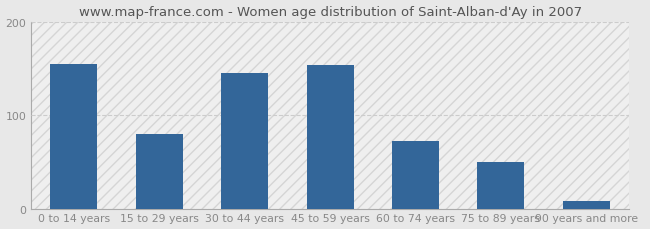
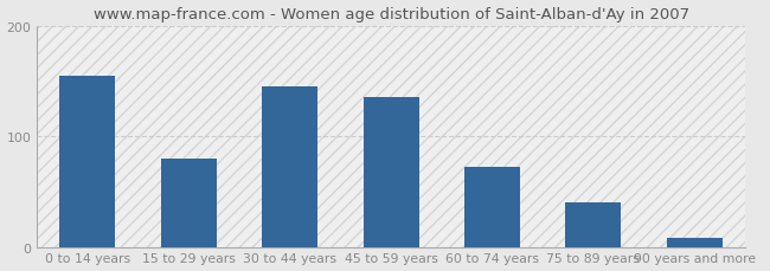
45 to 59 years: 154 -> 135
75 to 89 years: 50 -> 40
